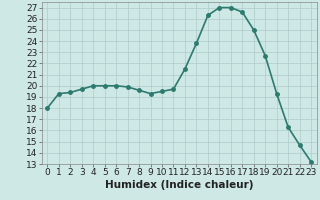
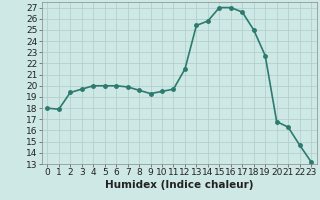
1: 19.3 -> 17.9
13: 23.8 -> 25.4
14: 26.3 -> 25.8
20: 19.3 -> 16.8
